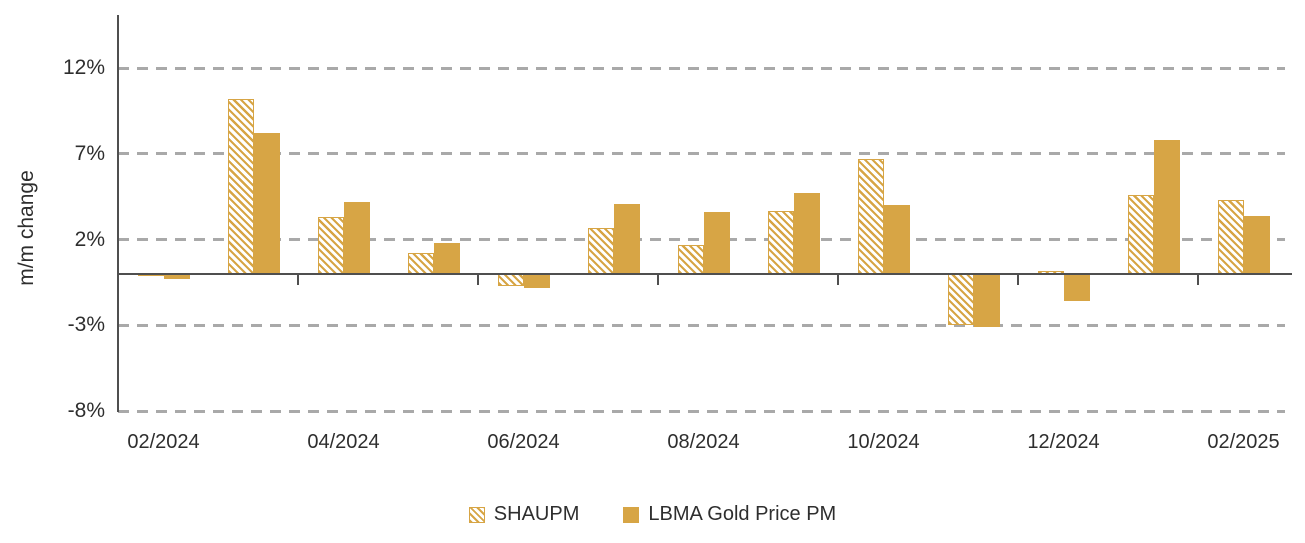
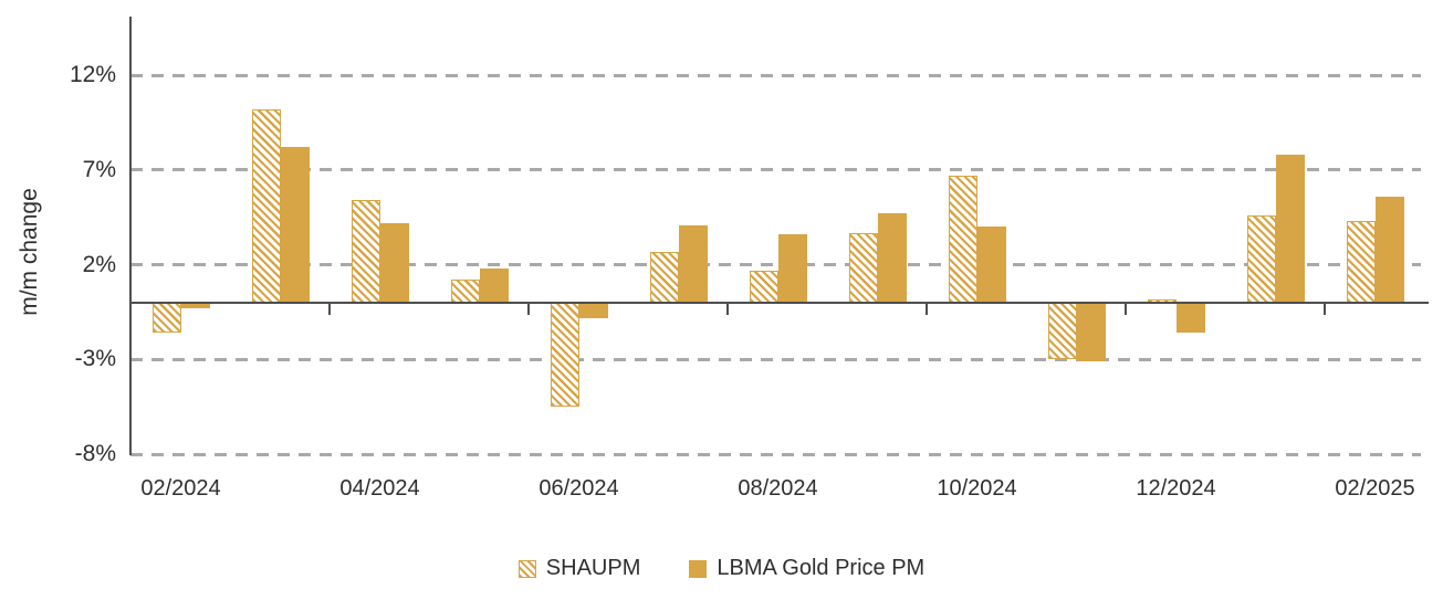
SHAUPM/02/2024: -0.1% -> -1.6%
SHAUPM/04/2024: 3.3% -> 5.4%
SHAUPM/06/2024: -0.7% -> -5.5%
LBMA Gold Price PM/02/2025: 3.4% -> 5.6%
